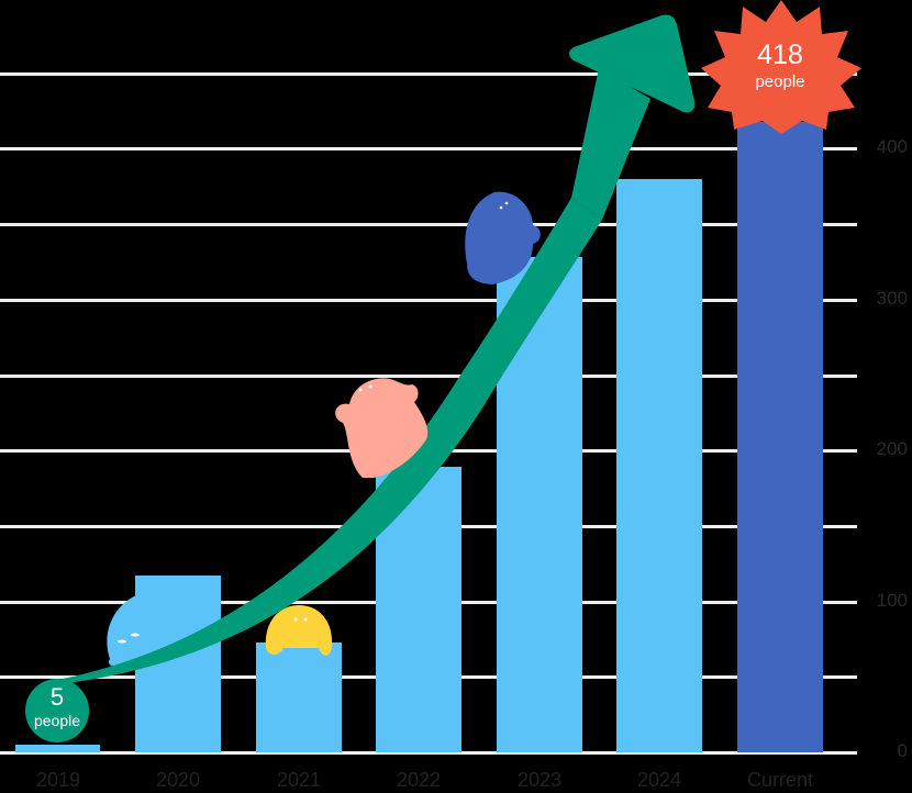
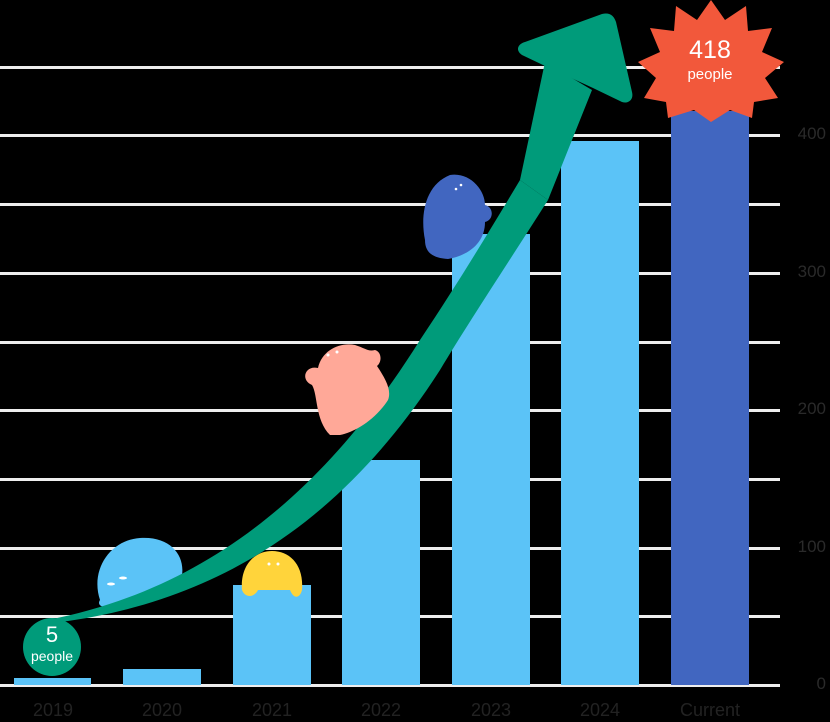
2020: 117 -> 12
2022: 189 -> 164
2024: 380 -> 396
